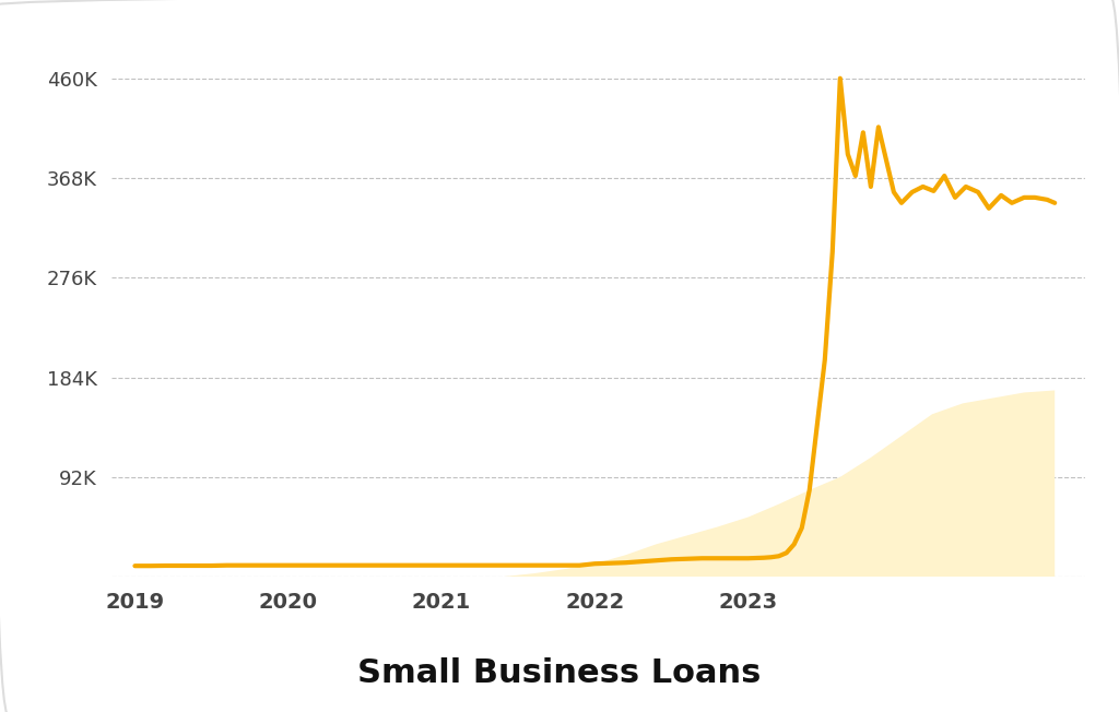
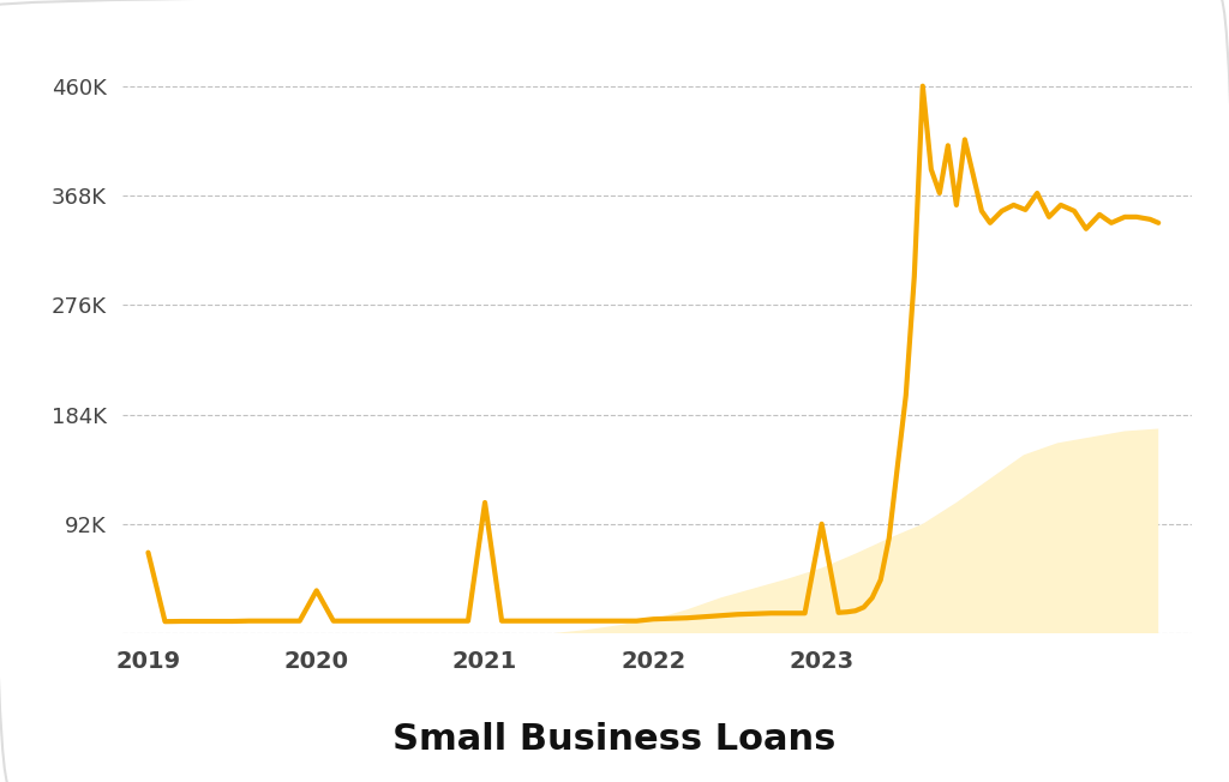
2019: 10K -> 68K
2020: 10K -> 36K
2021: 10K -> 110K
2023: 17K -> 92K
